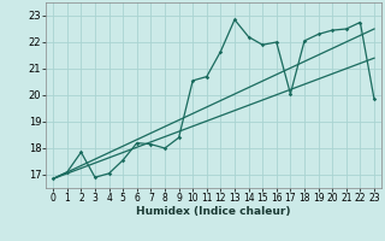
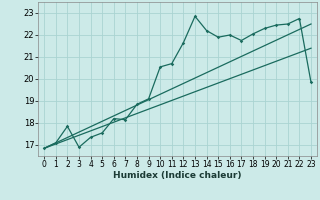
4: 17.05 -> 17.35
8: 18.00 -> 18.85
9: 18.40 -> 19.10
17: 20.05 -> 21.75
